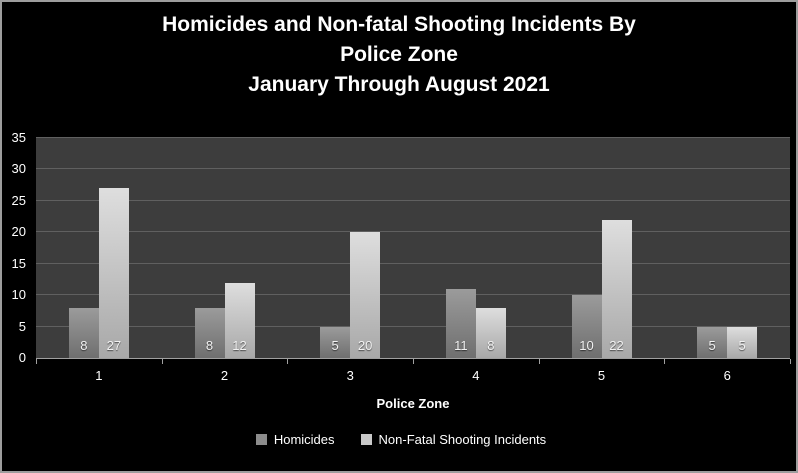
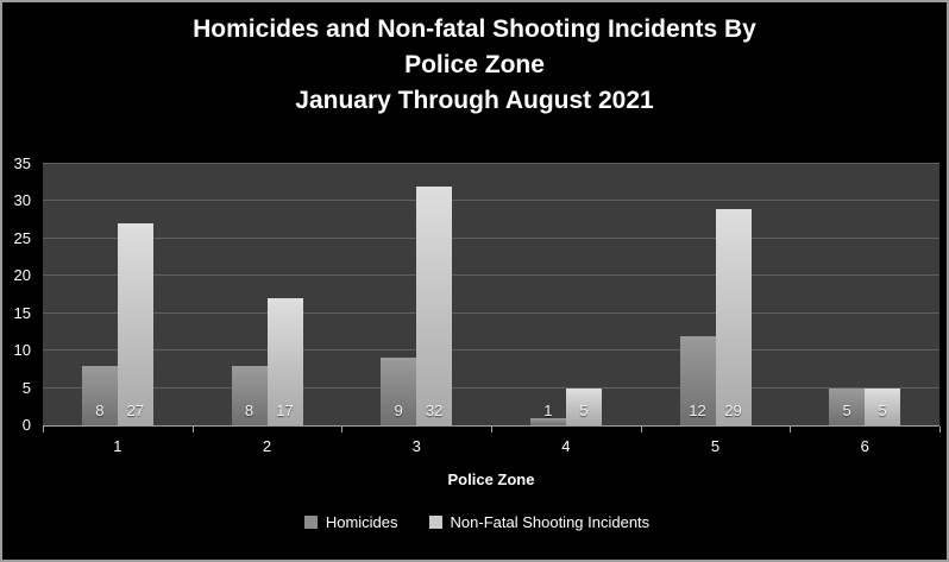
Non-Fatal Shooting Incidents/2: 12 -> 17
Homicides/3: 5 -> 9
Non-Fatal Shooting Incidents/3: 20 -> 32
Homicides/4: 11 -> 1
Non-Fatal Shooting Incidents/4: 8 -> 5
Homicides/5: 10 -> 12
Non-Fatal Shooting Incidents/5: 22 -> 29
